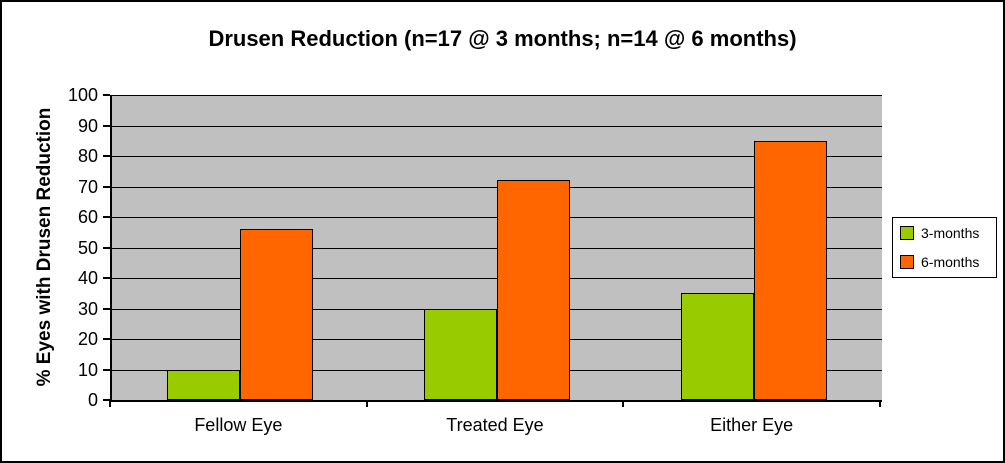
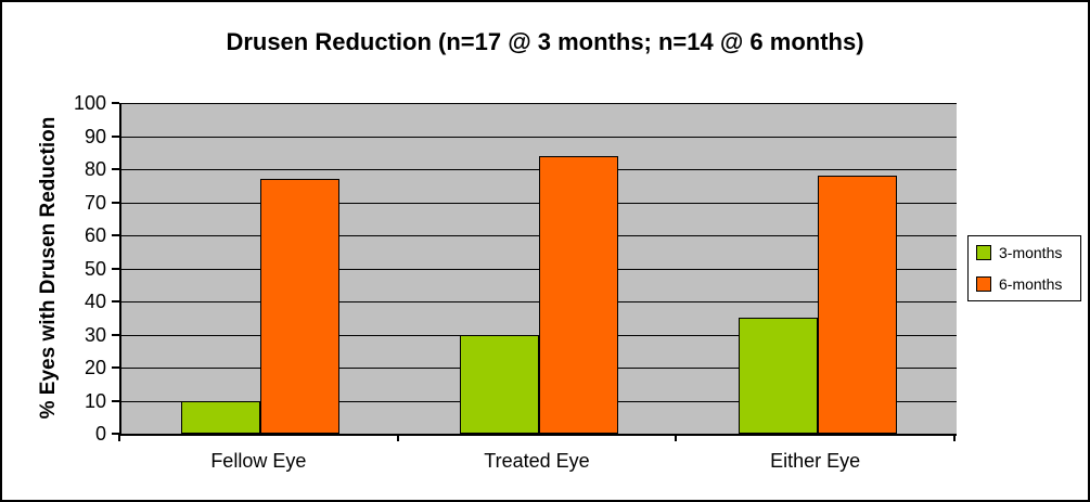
6-months/Fellow Eye: 56 -> 77
6-months/Treated Eye: 72 -> 84
6-months/Either Eye: 85 -> 78
